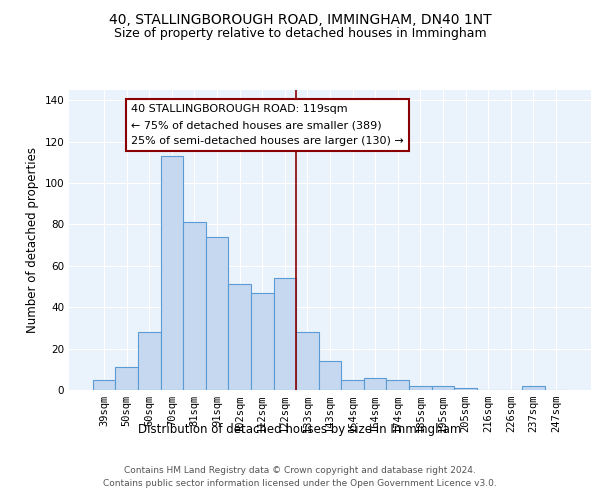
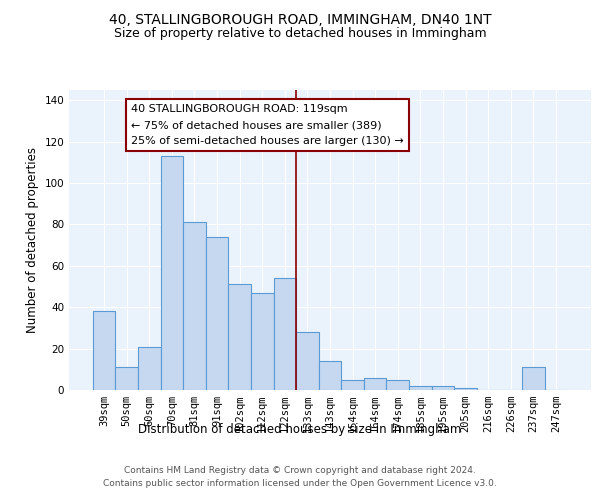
39sqm: 5 -> 38
60sqm: 28 -> 21
237sqm: 2 -> 11
